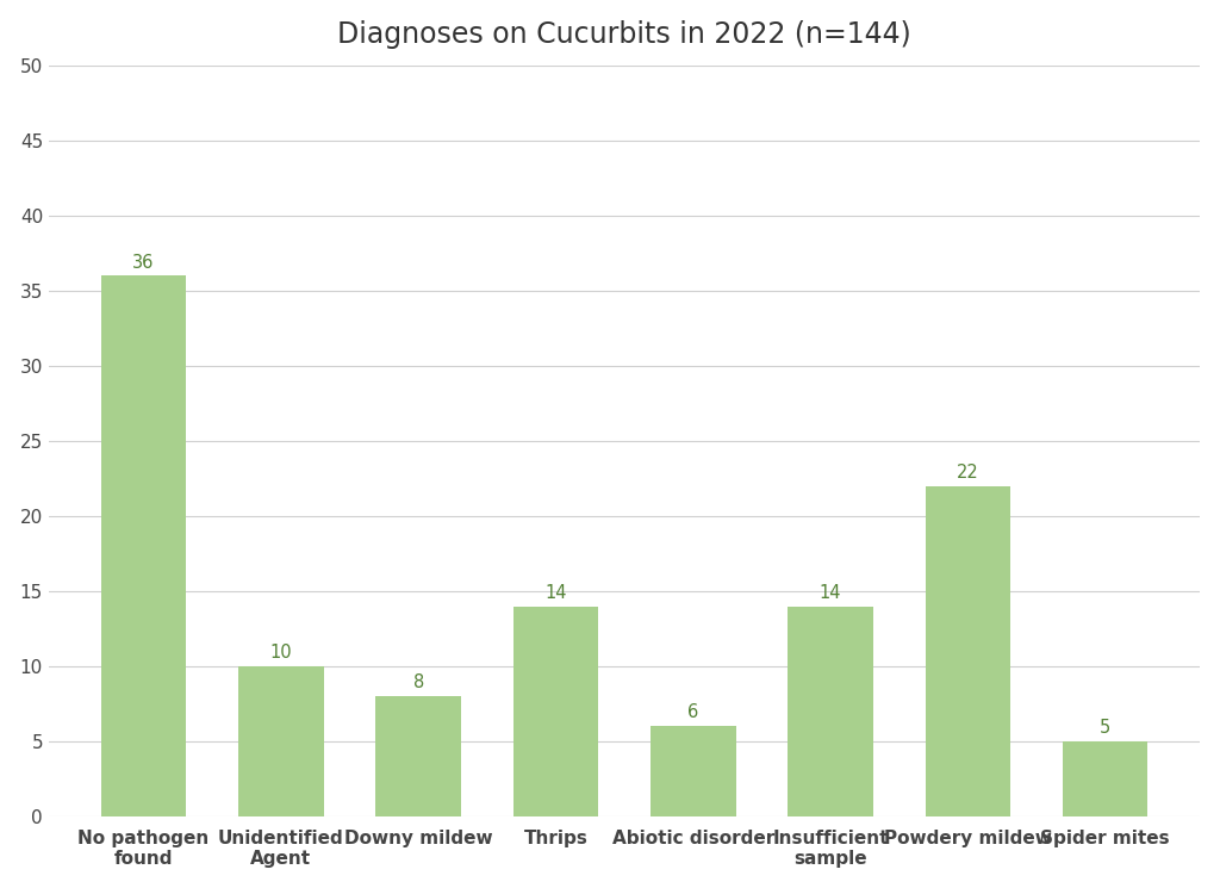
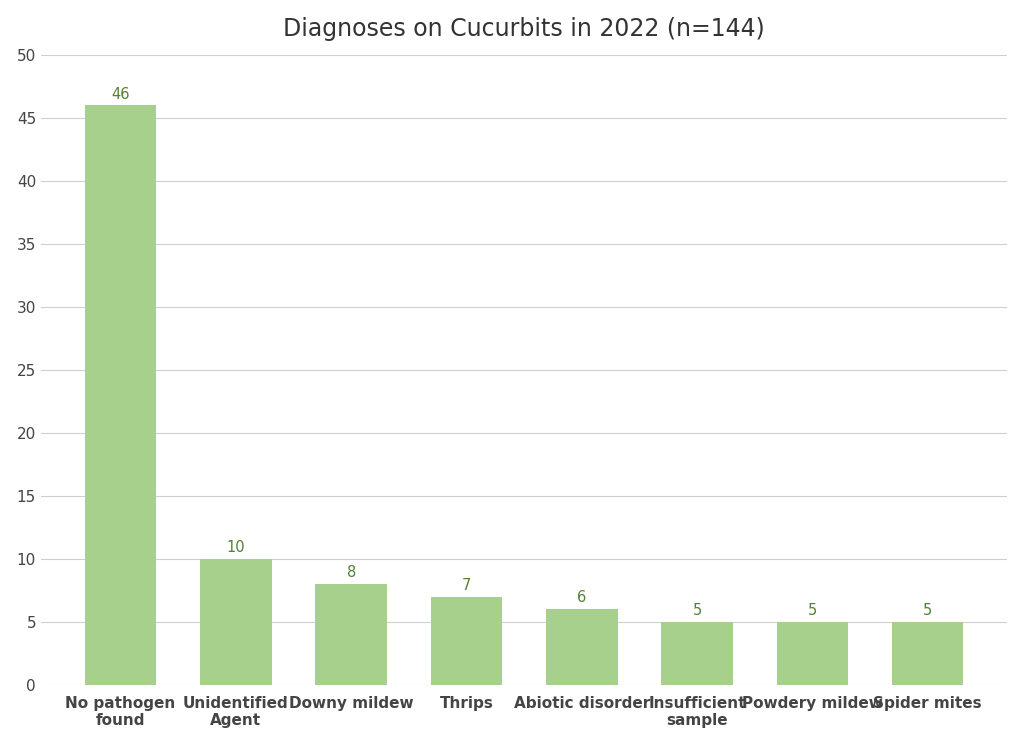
No pathogen found: 36 -> 46
Thrips: 14 -> 7
Insufficient sample: 14 -> 5
Powdery mildew: 22 -> 5
